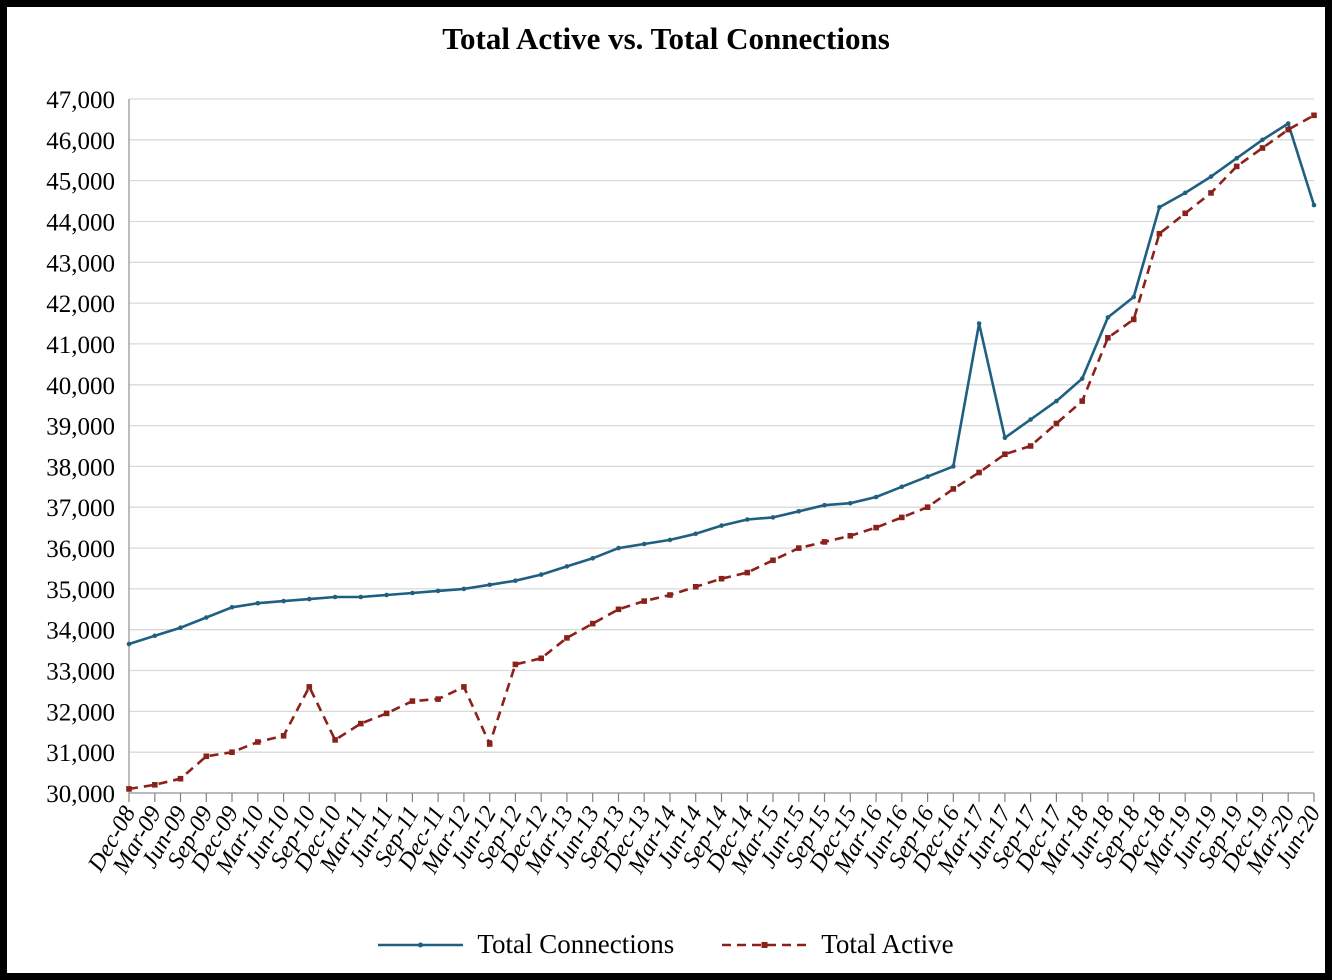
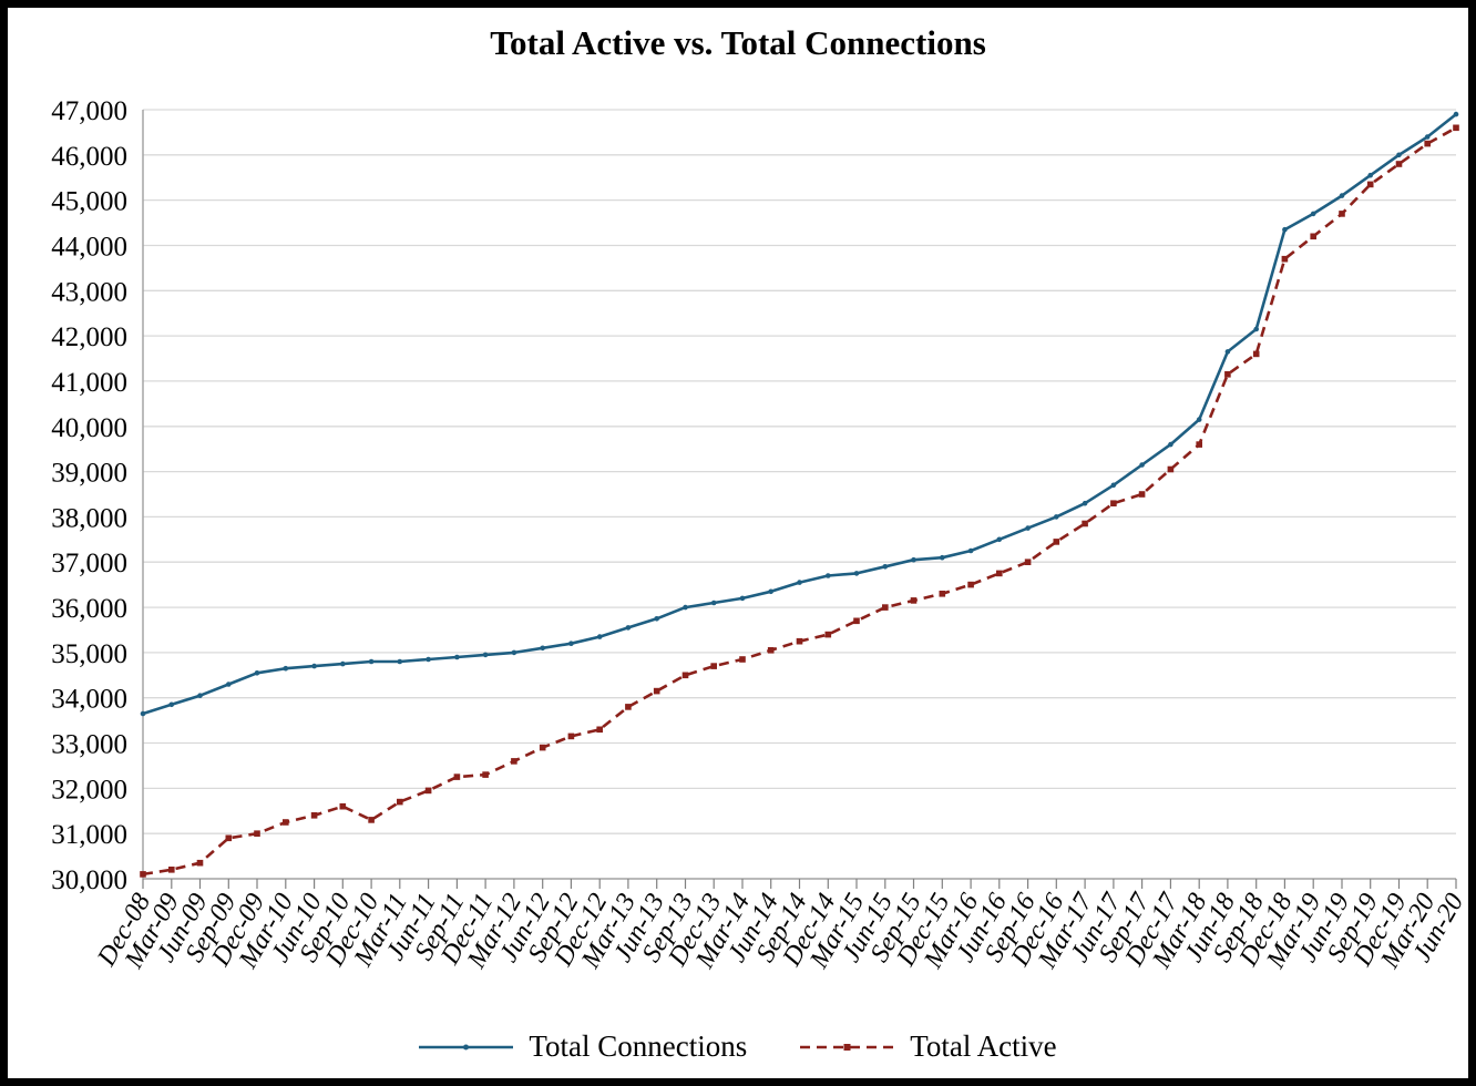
Total Active/Sep-10: 32600 -> 31600
Total Active/Jun-12: 31200 -> 32900
Total Connections/Mar-17: 41500 -> 38300
Total Connections/Jun-20: 44400 -> 46900
